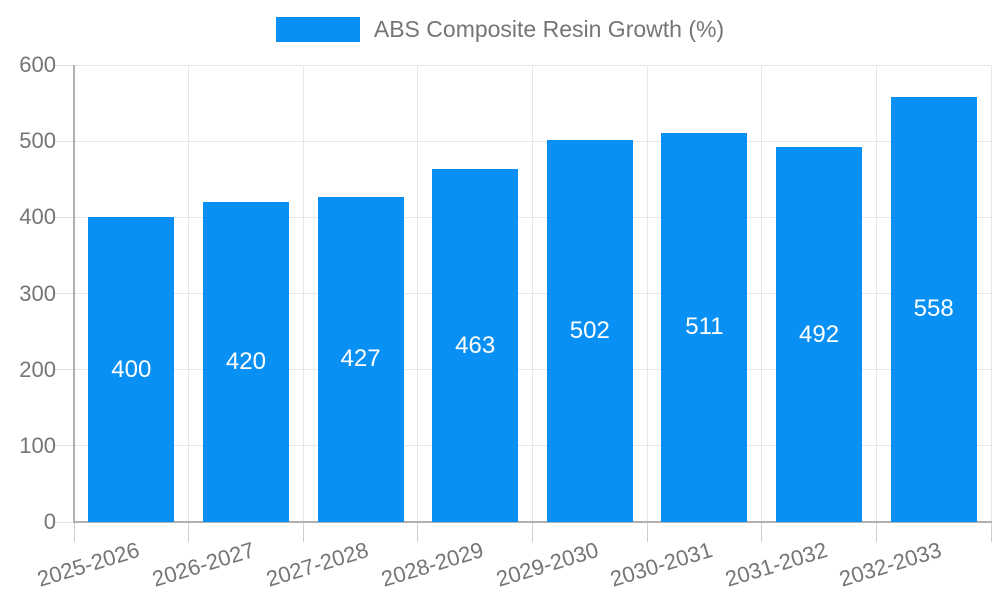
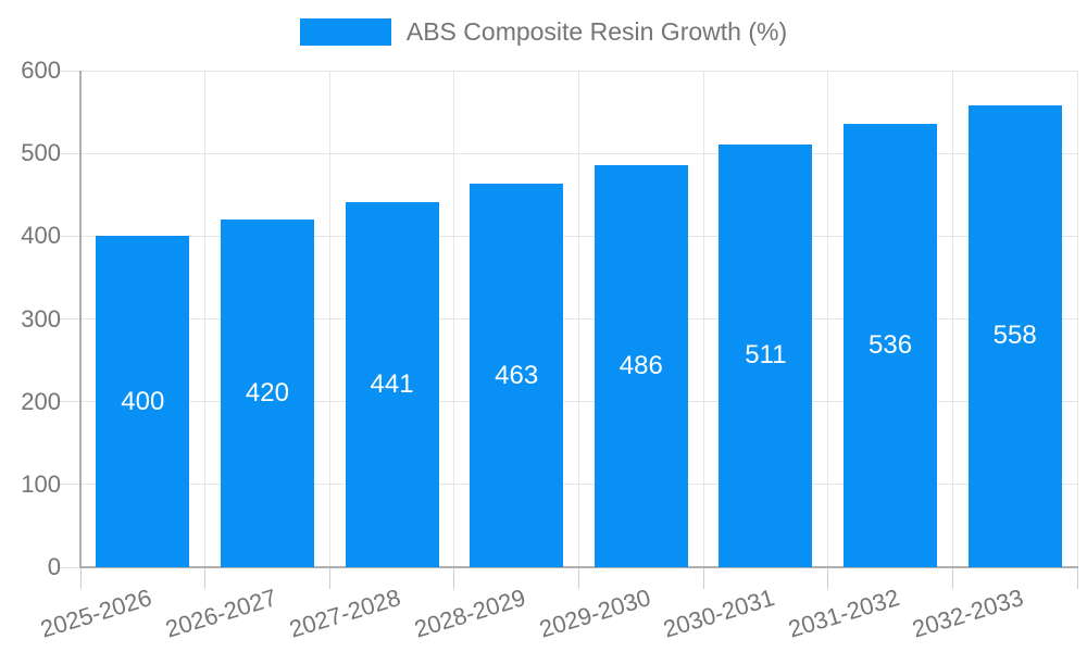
2027-2028: 427 -> 441
2029-2030: 502 -> 486
2031-2032: 492 -> 536
